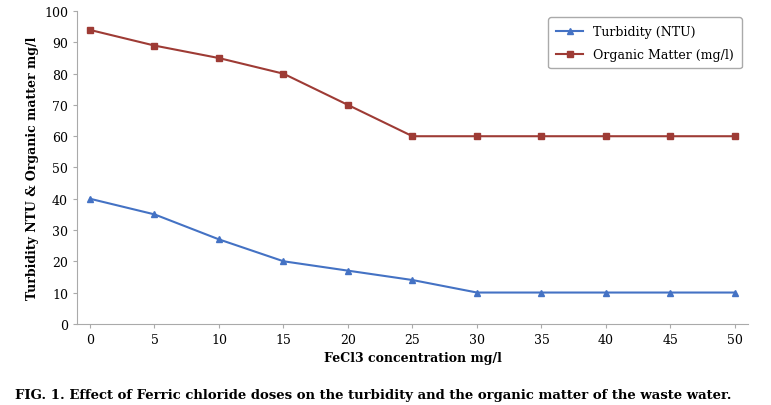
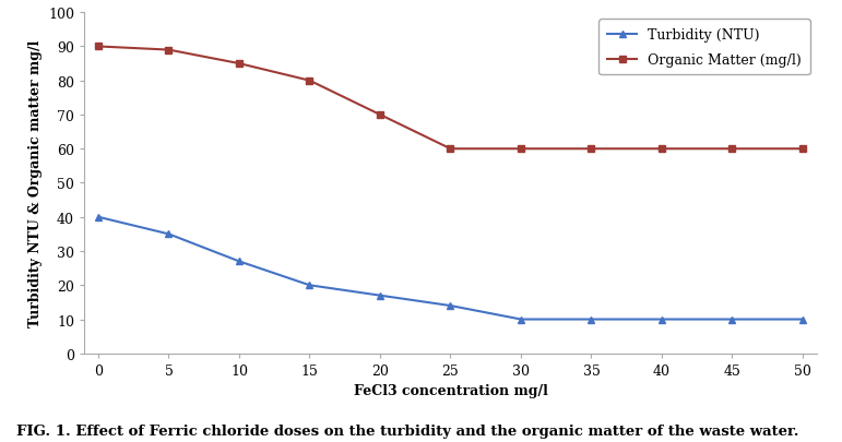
Organic Matter (mg/l)/0: 94 -> 90
